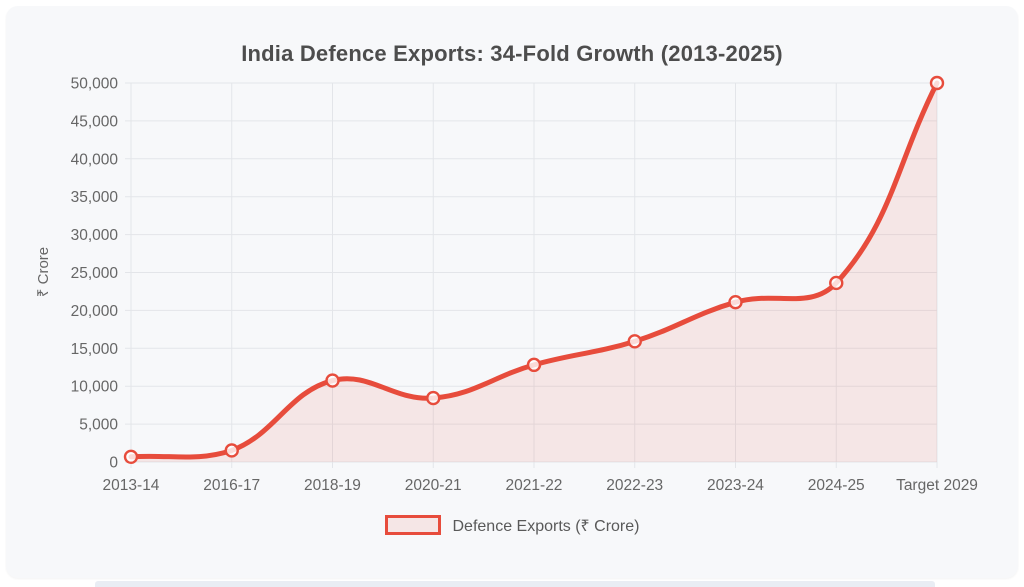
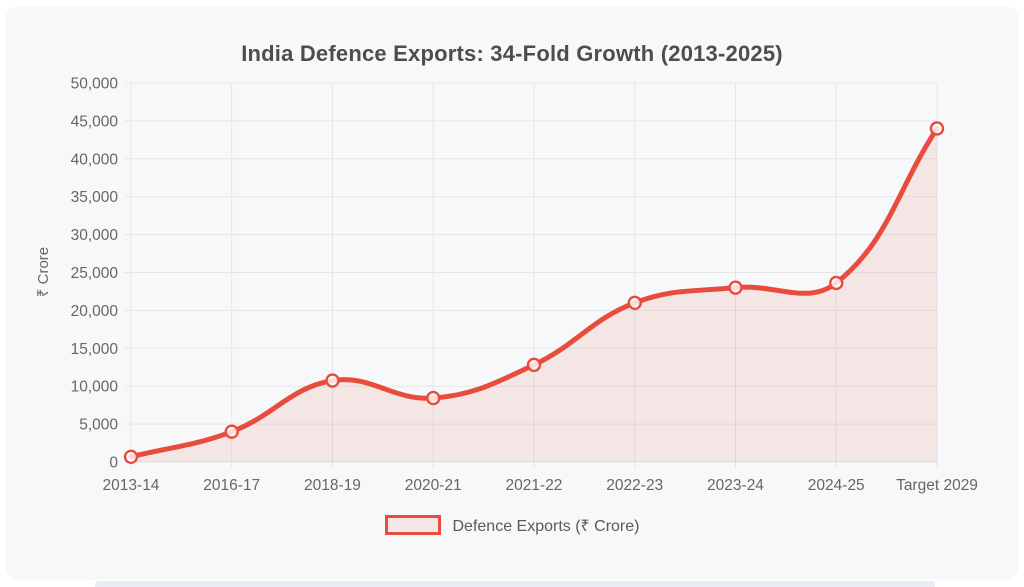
2016-17: 2000 -> 4000
2022-23: 16000 -> 21000
2023-24: 21000 -> 23000
Target 2029: 50000 -> 44000
